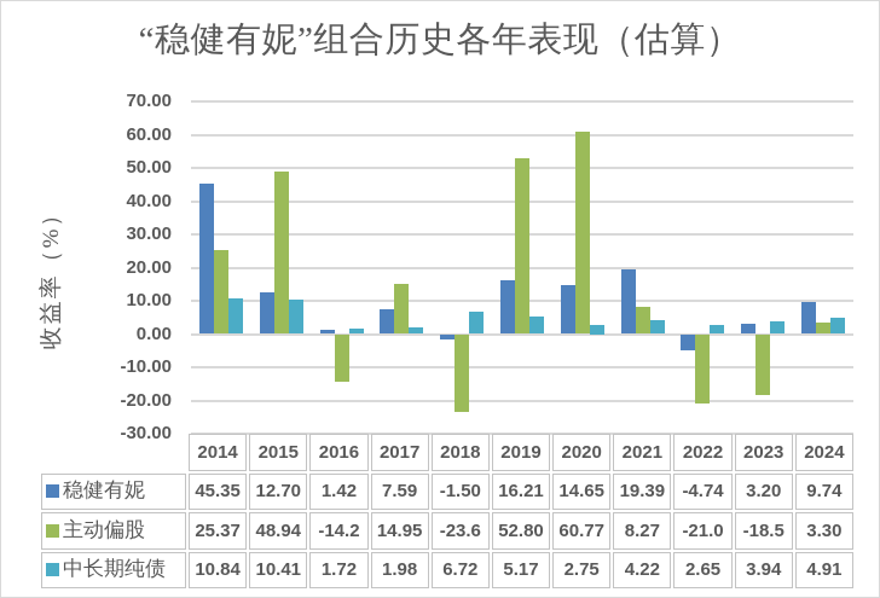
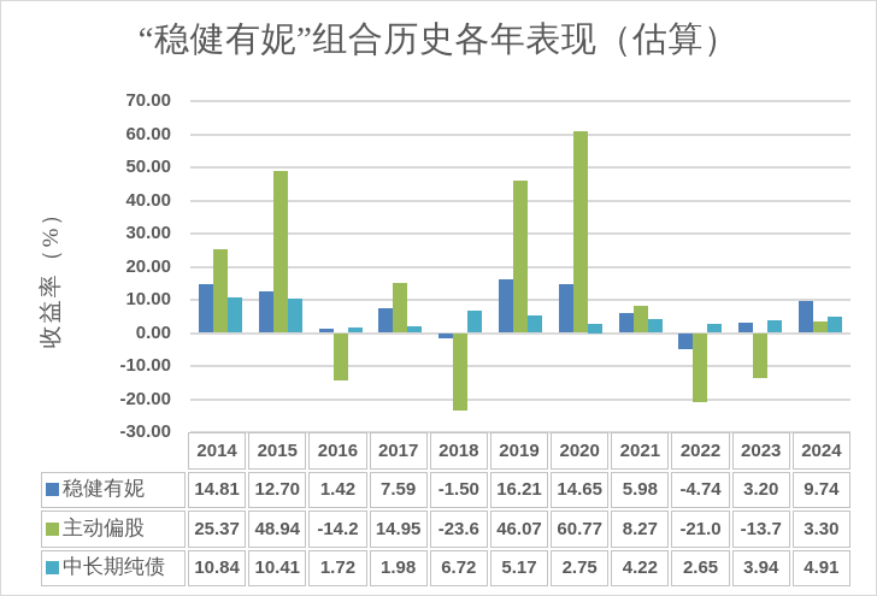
稳健有妮/2014: 45.35 -> 14.81
主动偏股/2019: 52.80 -> 46.07
稳健有妮/2021: 19.39 -> 5.98
主动偏股/2023: -18.5 -> -13.7
